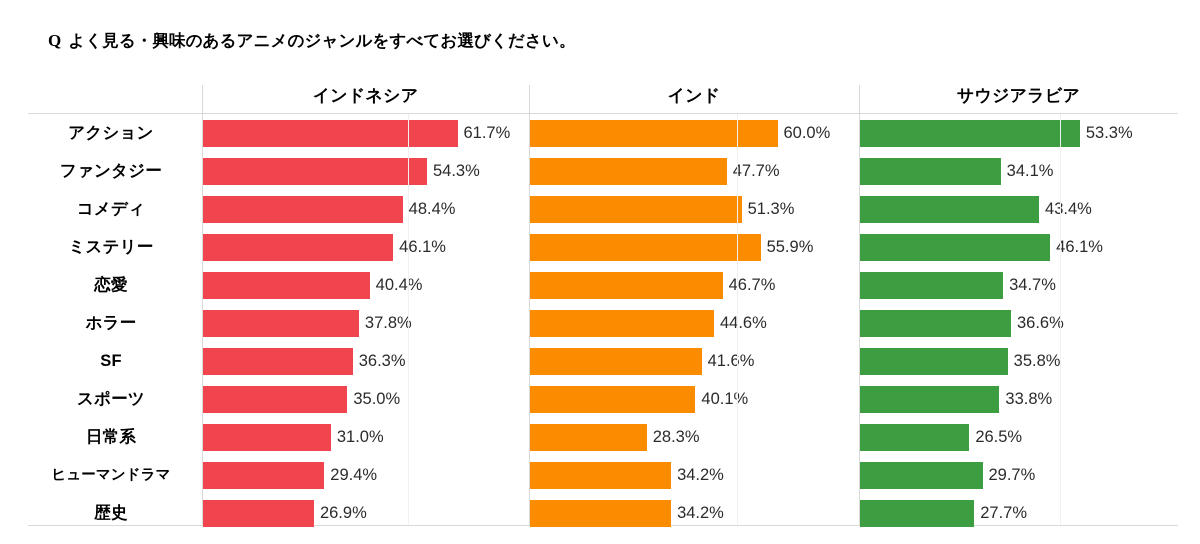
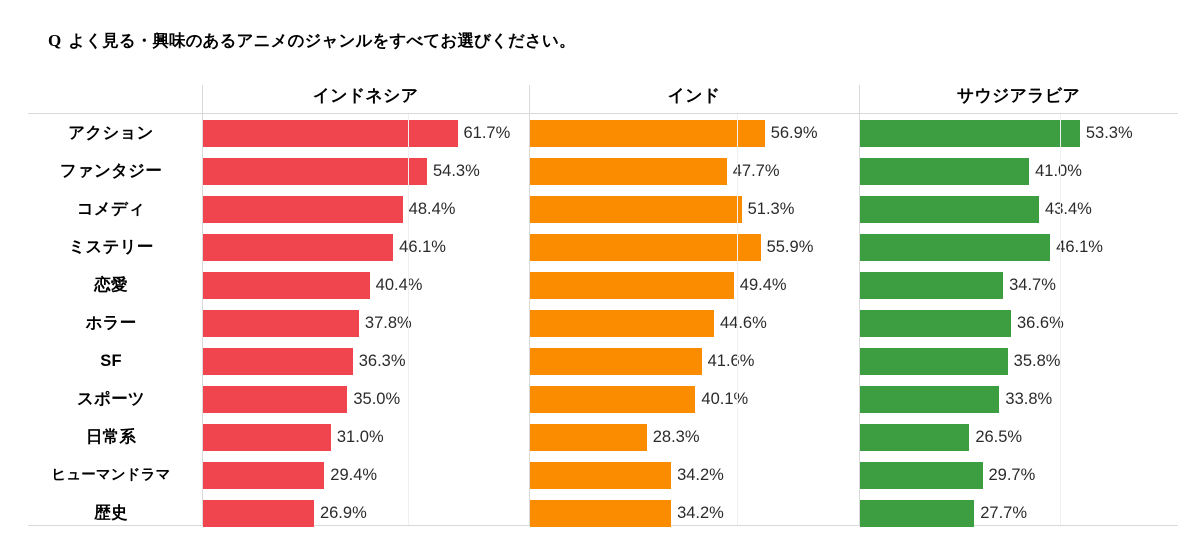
インド/アクション: 60.0% -> 56.9%
サウジアラビア/ファンタジー: 34.1% -> 41.0%
インド/恋愛: 46.7% -> 49.4%
